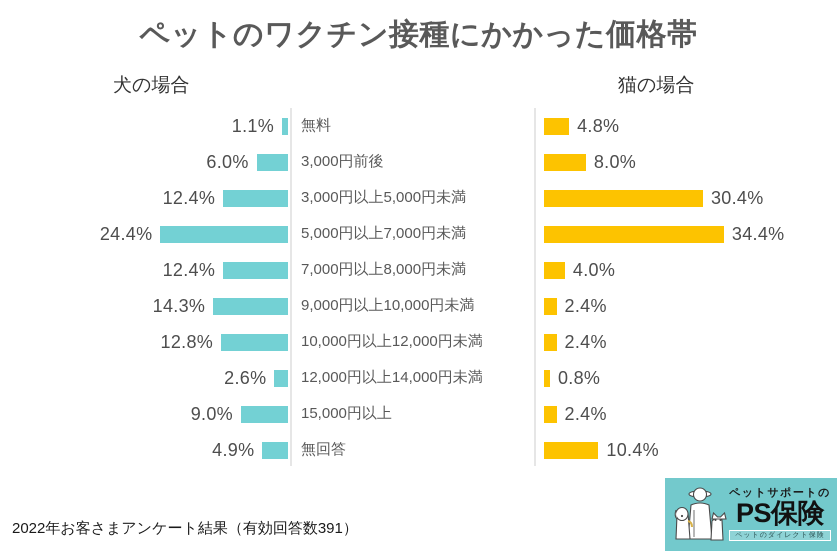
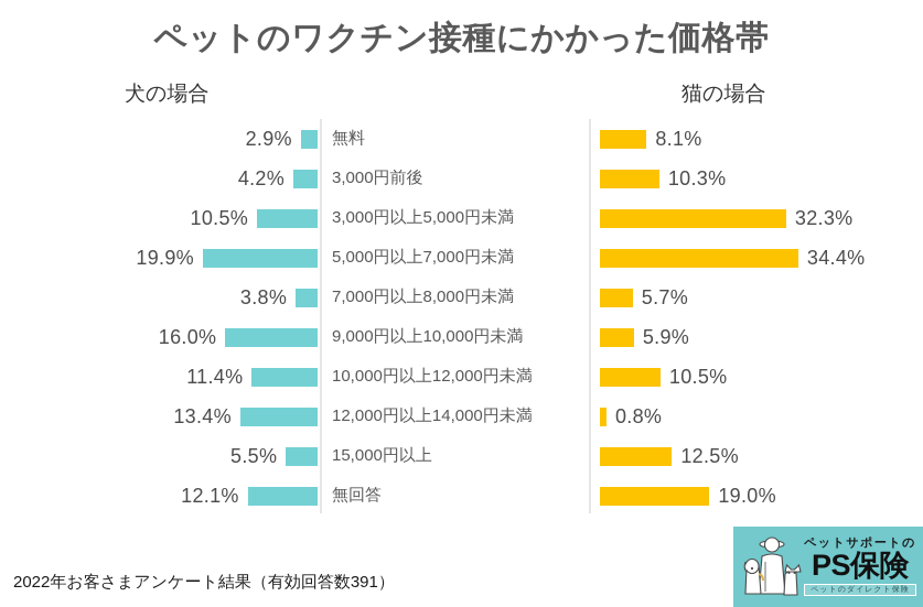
犬の場合/無料: 1.1% -> 2.9%
猫の場合/無料: 4.8% -> 8.1%
犬の場合/3,000円前後: 6.0% -> 4.2%
猫の場合/3,000円前後: 8.0% -> 10.3%
犬の場合/3,000円以上5,000円未満: 12.4% -> 10.5%
猫の場合/3,000円以上5,000円未満: 30.4% -> 32.3%
犬の場合/5,000円以上7,000円未満: 24.4% -> 19.9%
犬の場合/7,000円以上8,000円未満: 12.4% -> 3.8%
猫の場合/7,000円以上8,000円未満: 4.0% -> 5.7%
犬の場合/9,000円以上10,000円未満: 14.3% -> 16.0%
猫の場合/9,000円以上10,000円未満: 2.4% -> 5.9%
犬の場合/10,000円以上12,000円未満: 12.8% -> 11.4%
猫の場合/10,000円以上12,000円未満: 2.4% -> 10.5%
犬の場合/12,000円以上14,000円未満: 2.6% -> 13.4%
犬の場合/15,000円以上: 9.0% -> 5.5%
猫の場合/15,000円以上: 2.4% -> 12.5%
犬の場合/無回答: 4.9% -> 12.1%
猫の場合/無回答: 10.4% -> 19.0%
